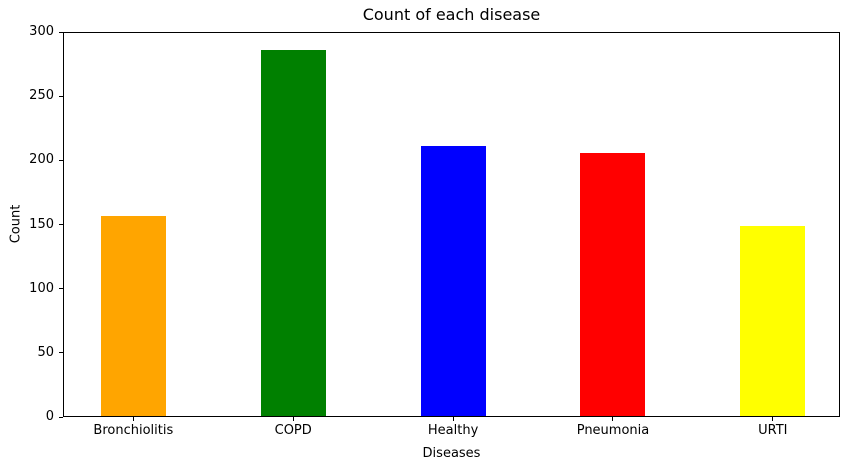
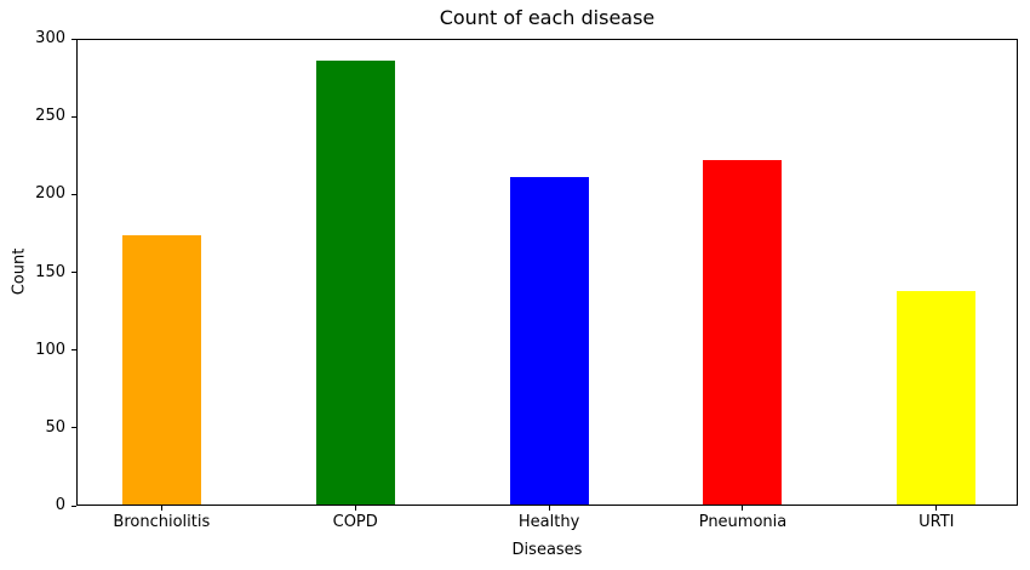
Bronchiolitis: 157 -> 174
Pneumonia: 206 -> 222
URTI: 149 -> 138
